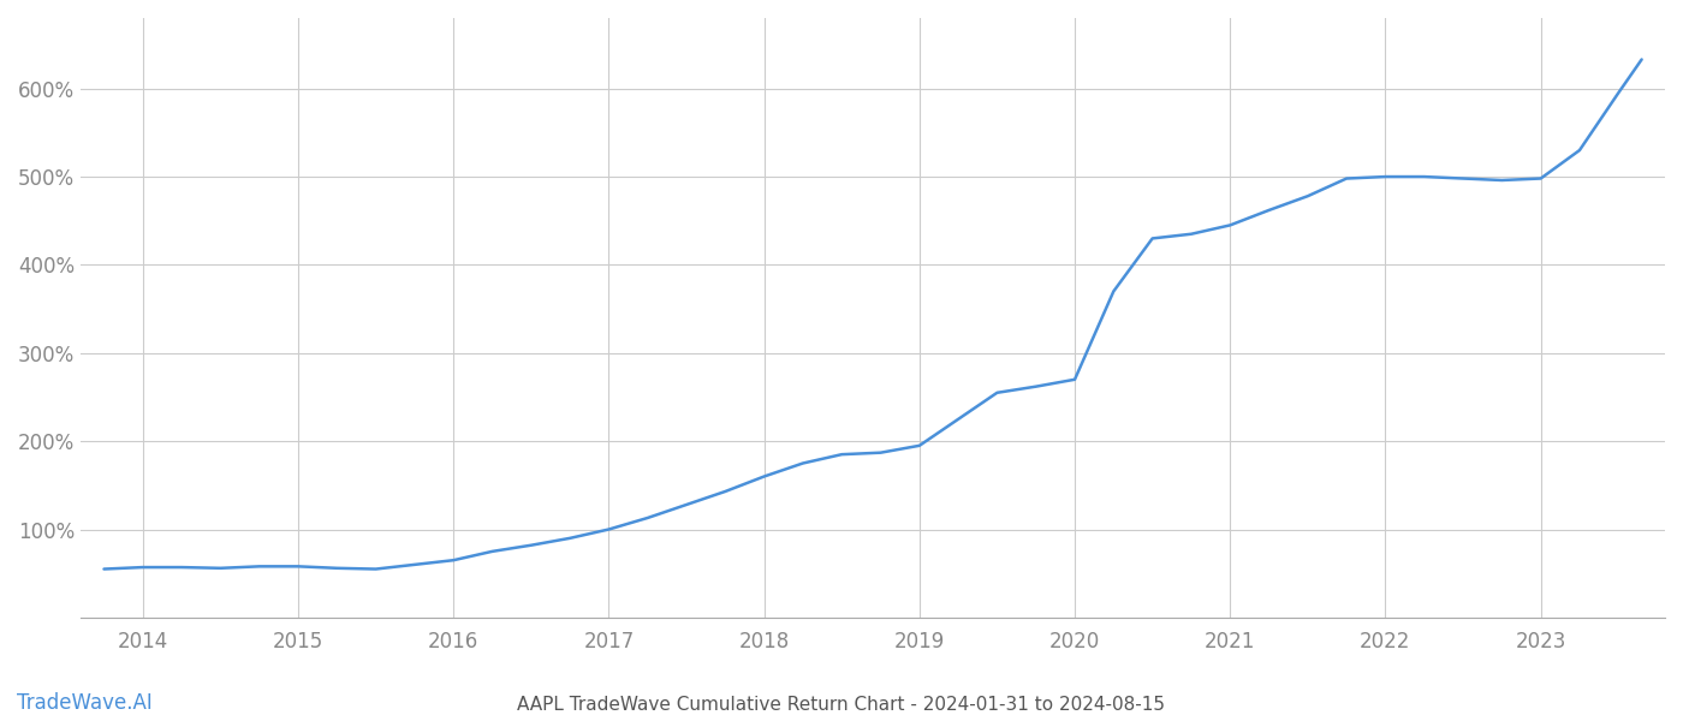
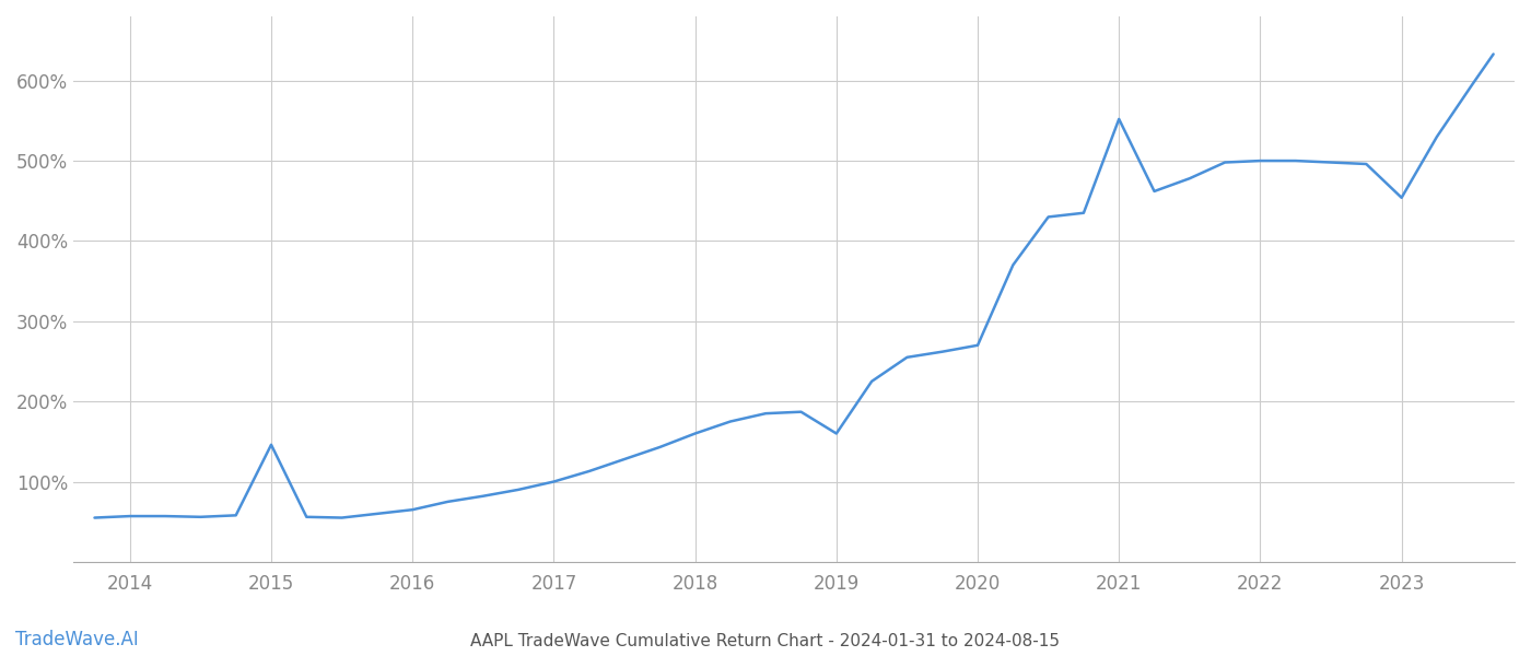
2015: 58% -> 146%
2019: 195% -> 160%
2021: 445% -> 552%
2023: 498% -> 454%
